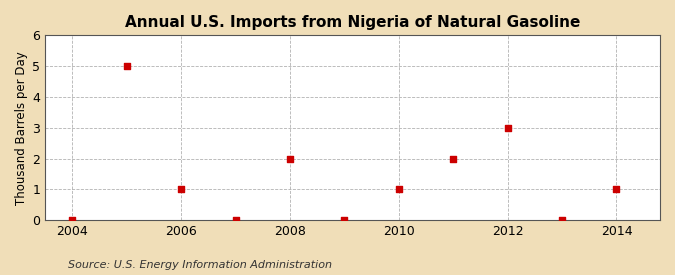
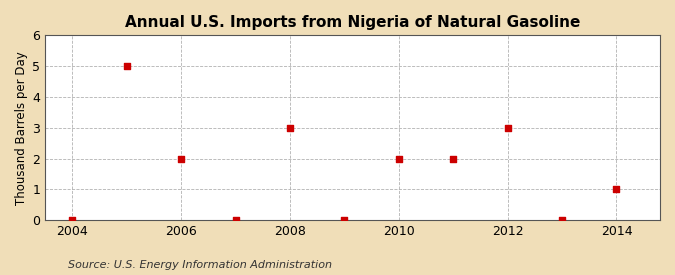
2006: 1.00 -> 2.00
2008: 2.00 -> 3.00
2010: 1.00 -> 2.00
